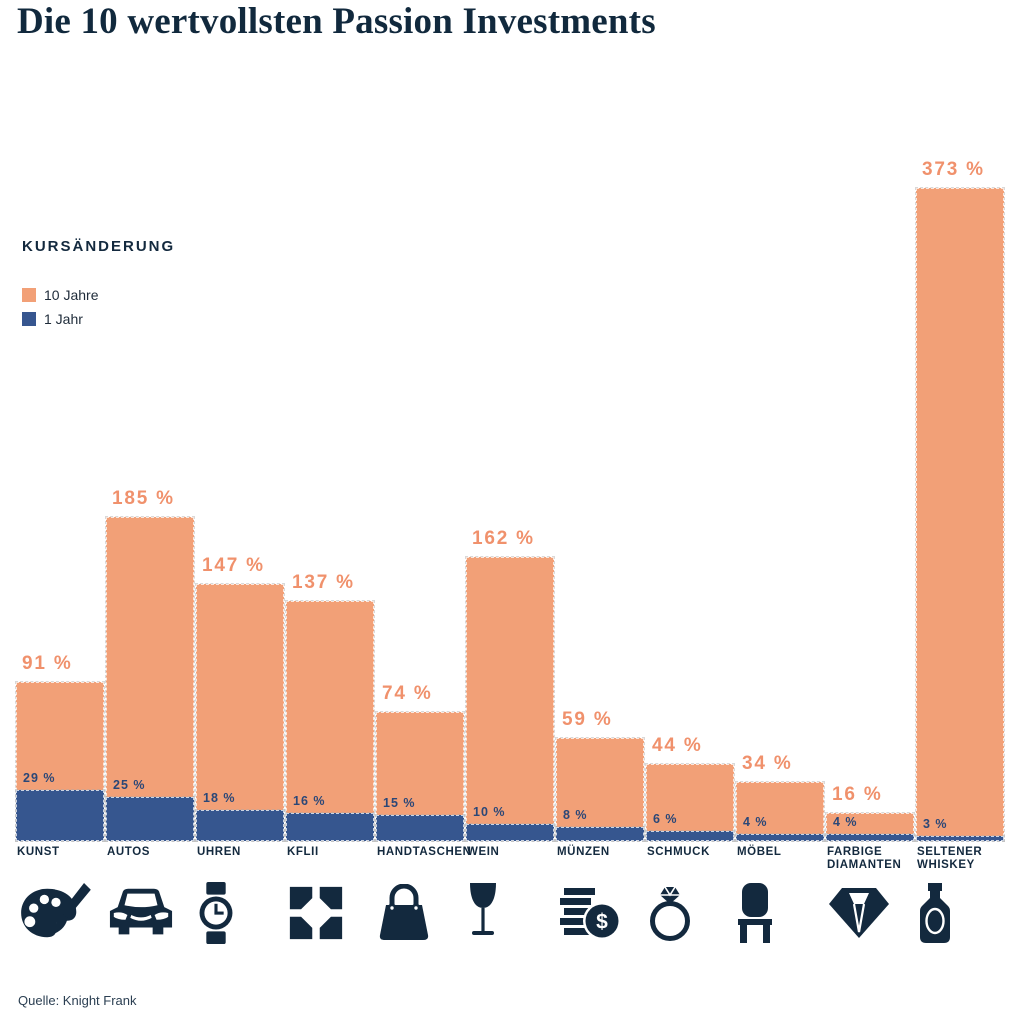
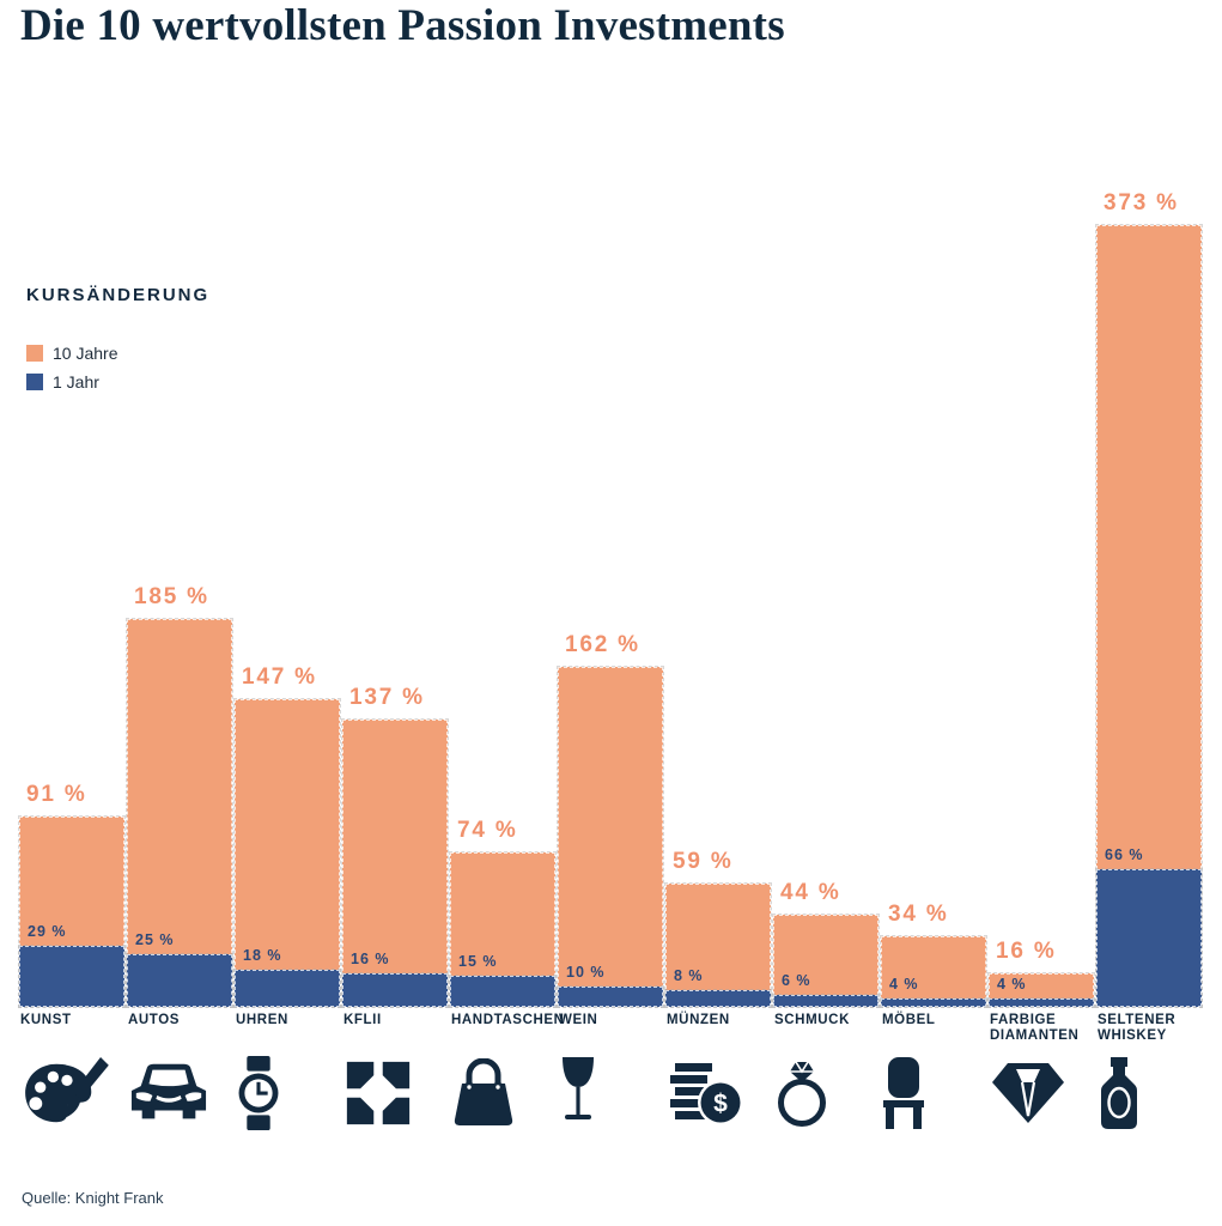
1 Jahr/SELTENER WHISKEY: 3 -> 66
